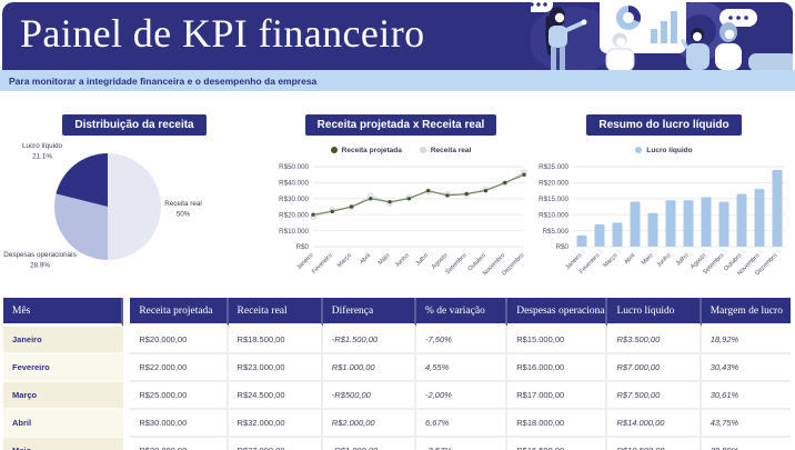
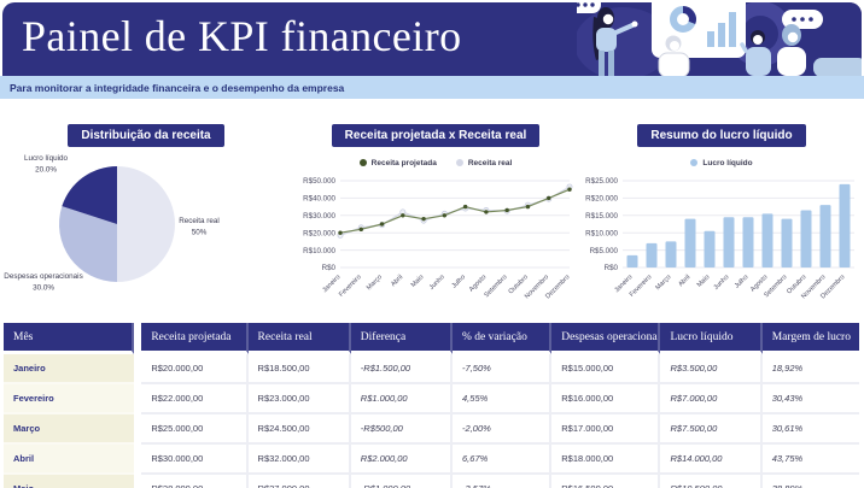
Distribuição da receita/Despesas operacionais: 28.9% -> 30.0%
Distribuição da receita/Lucro líquido: 21.1% -> 20.0%
